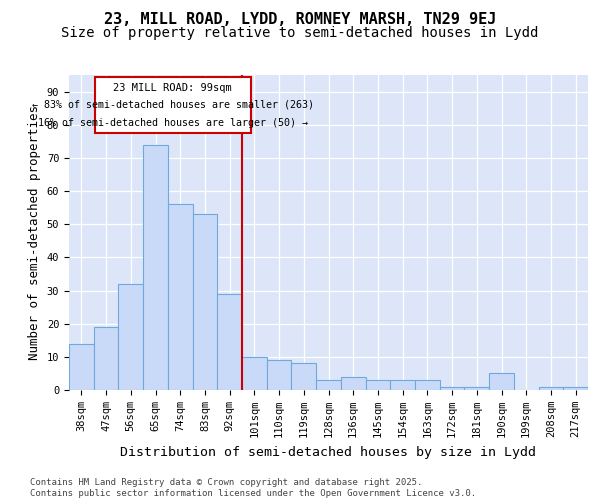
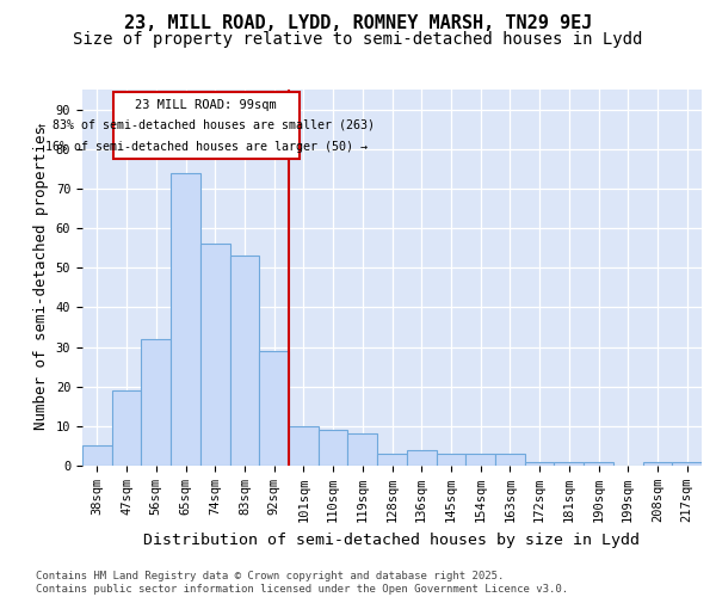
38sqm: 14 -> 5
190sqm: 5 -> 1
